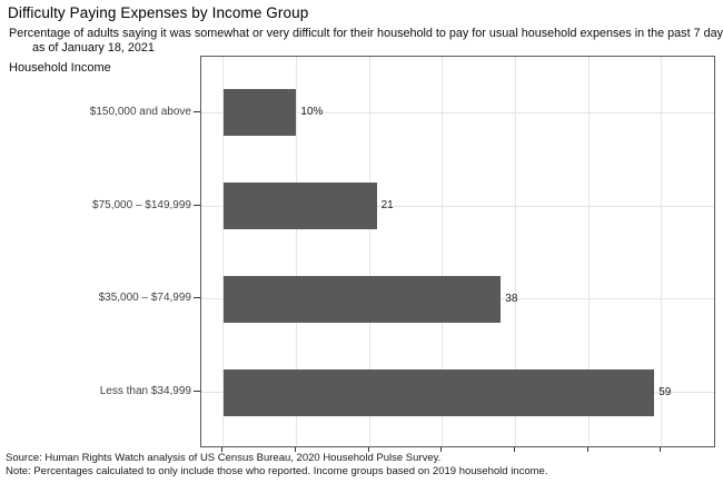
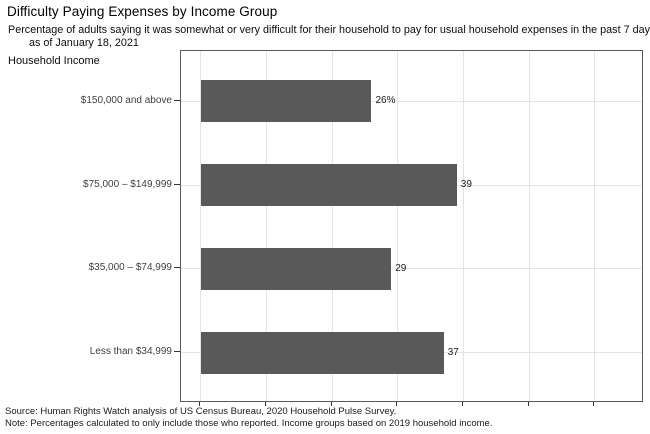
$150,000 and above: 10% -> 26%
$75,000 – $149,999: 21 -> 39
$35,000 – $74,999: 38 -> 29
Less than $34,999: 59 -> 37
